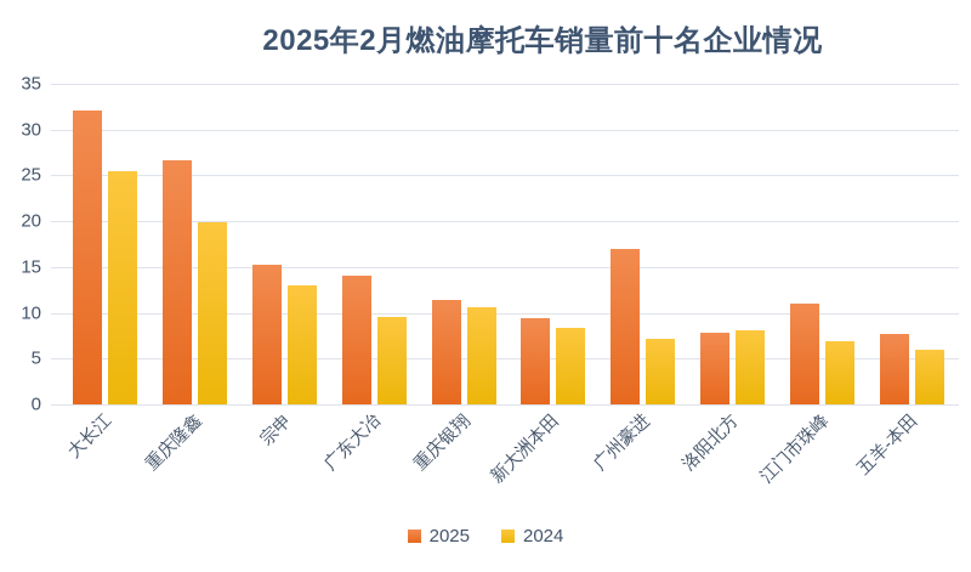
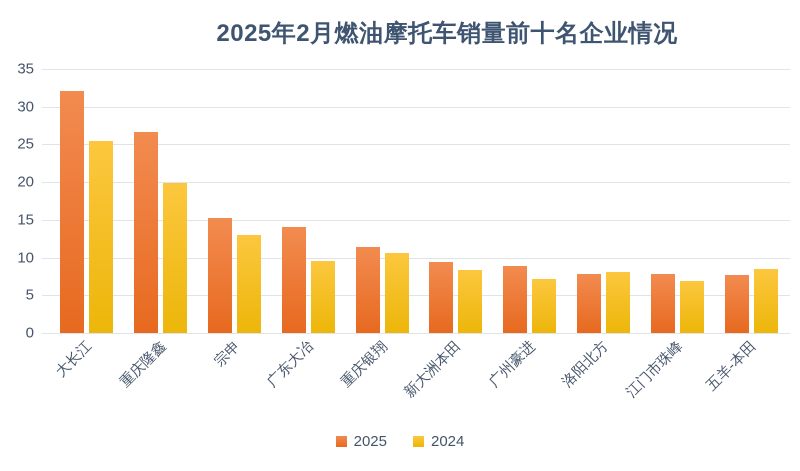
2025/广州豪进: 17 -> 9
2025/江门市珠峰: 11 -> 8
2024/五羊-本田: 6 -> 8
